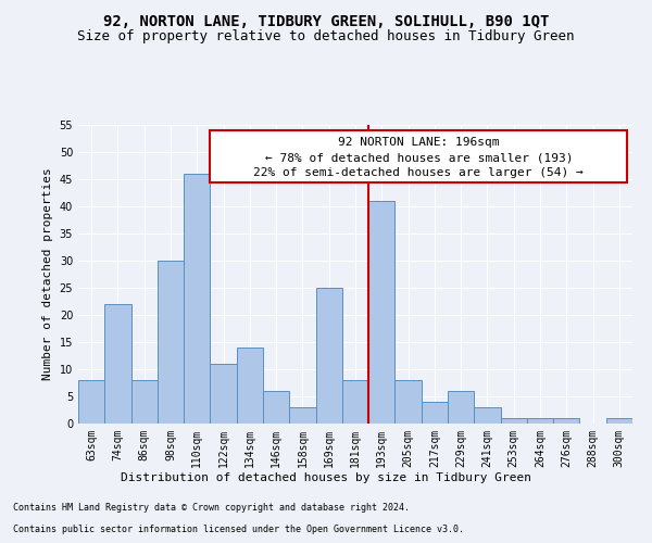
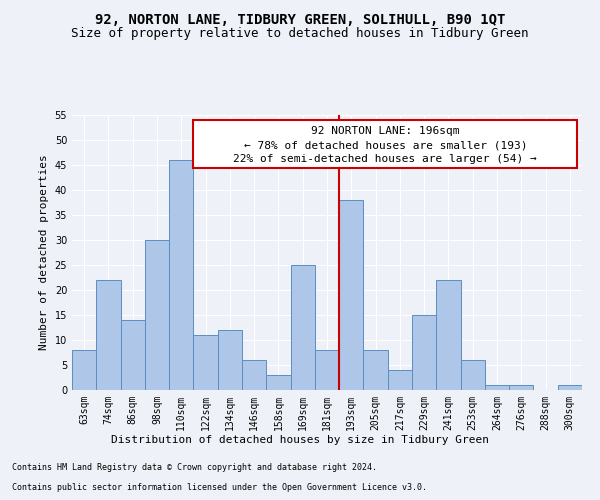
86sqm: 8 -> 14
134sqm: 14 -> 12
193sqm: 41 -> 38
229sqm: 6 -> 15
241sqm: 3 -> 22
253sqm: 1 -> 6
